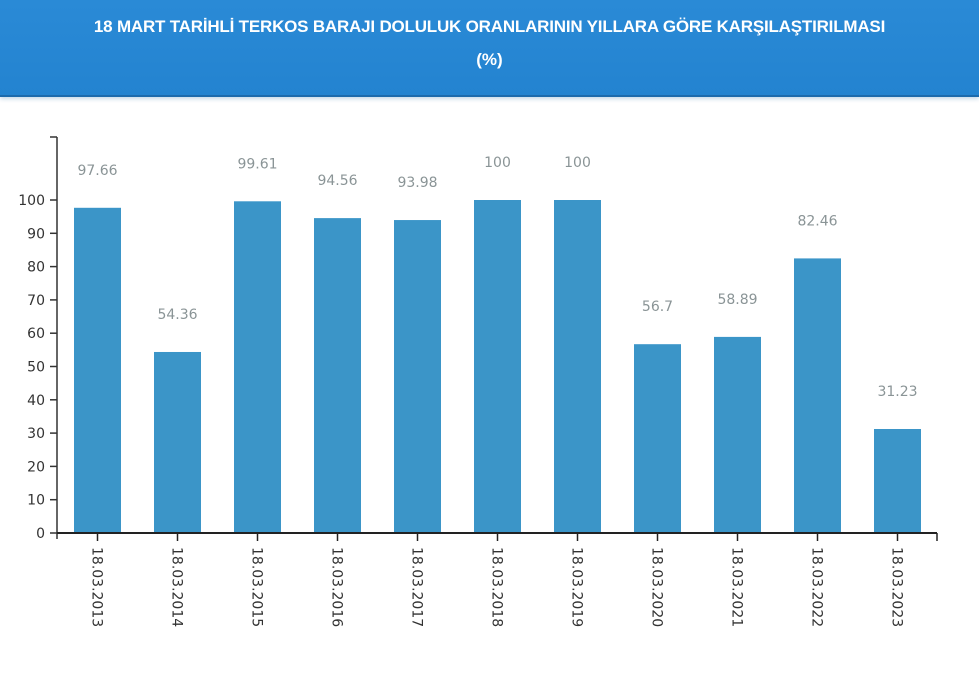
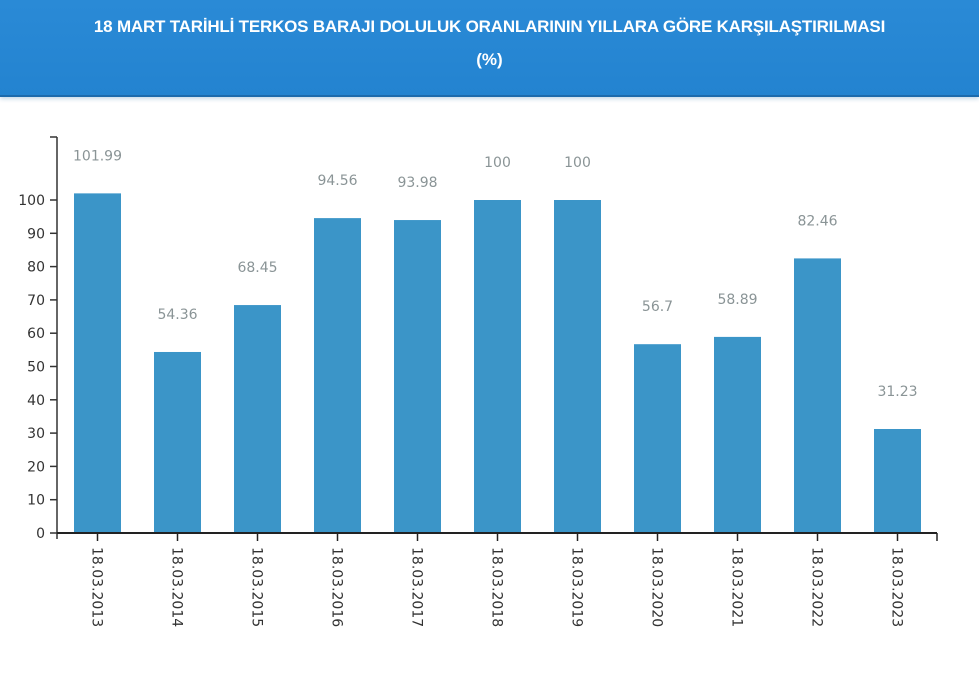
18.03.2013: 97.66 -> 101.99
18.03.2015: 99.61 -> 68.45
